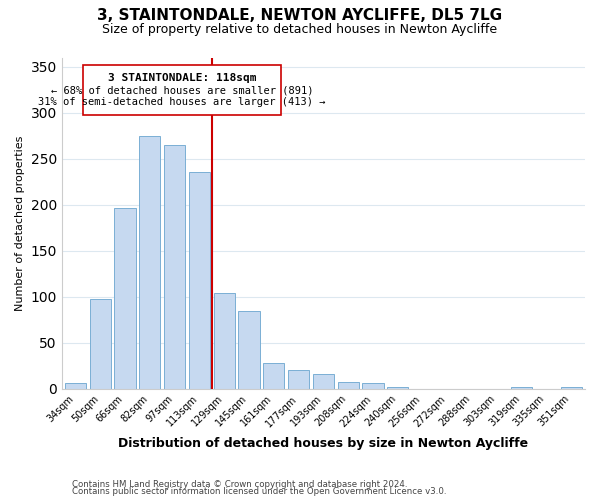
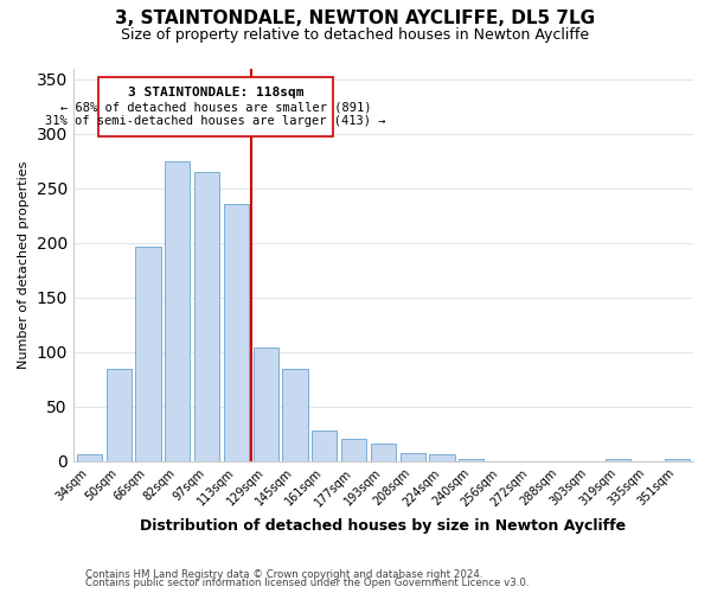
50sqm: 98 -> 84
